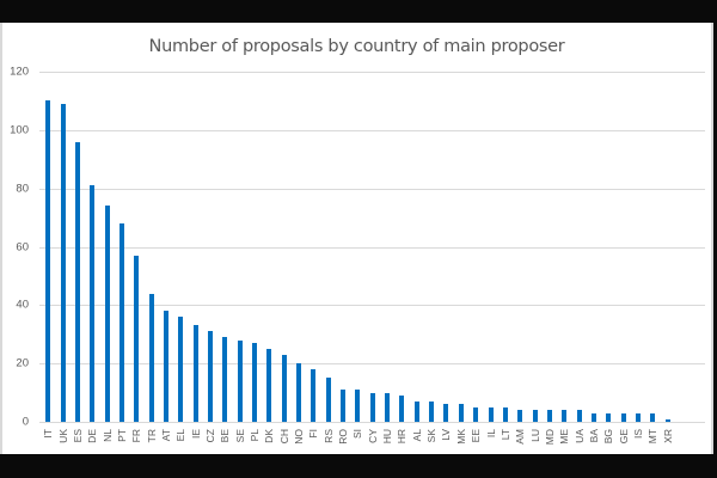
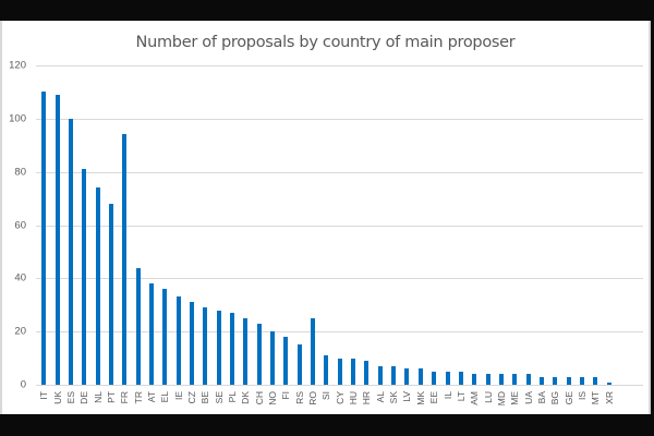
ES: 96 -> 100
FR: 57 -> 94
RO: 11 -> 25
